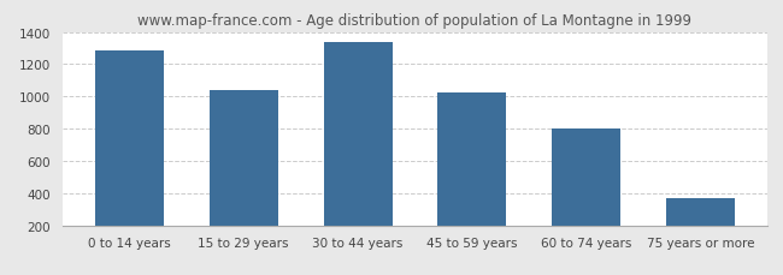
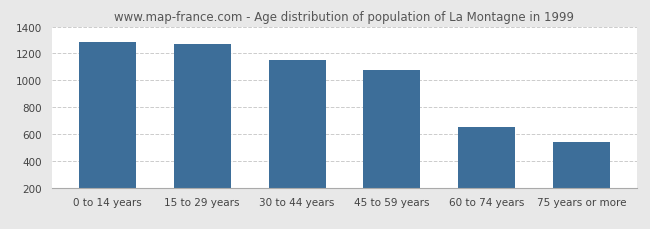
15 to 29 years: 1040 -> 1270
30 to 44 years: 1340 -> 1150
45 to 59 years: 1020 -> 1080
60 to 74 years: 800 -> 650
75 years or more: 360 -> 540
